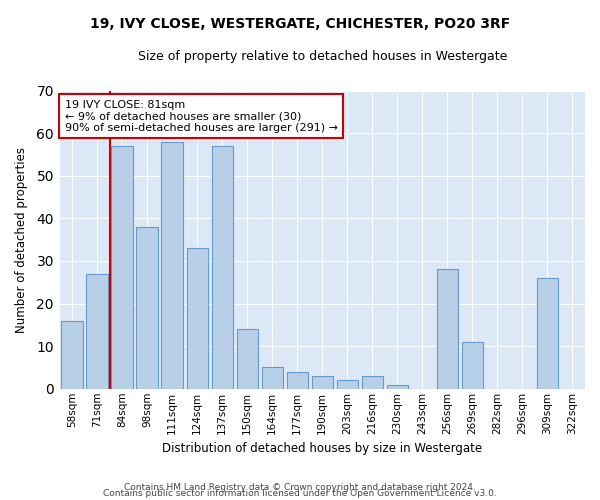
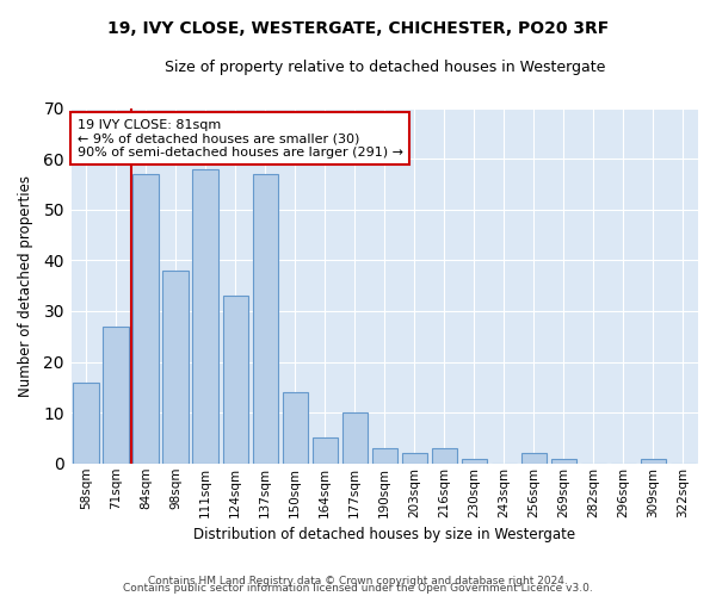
177sqm: 4 -> 10
256sqm: 28 -> 2
269sqm: 11 -> 1
309sqm: 26 -> 1
